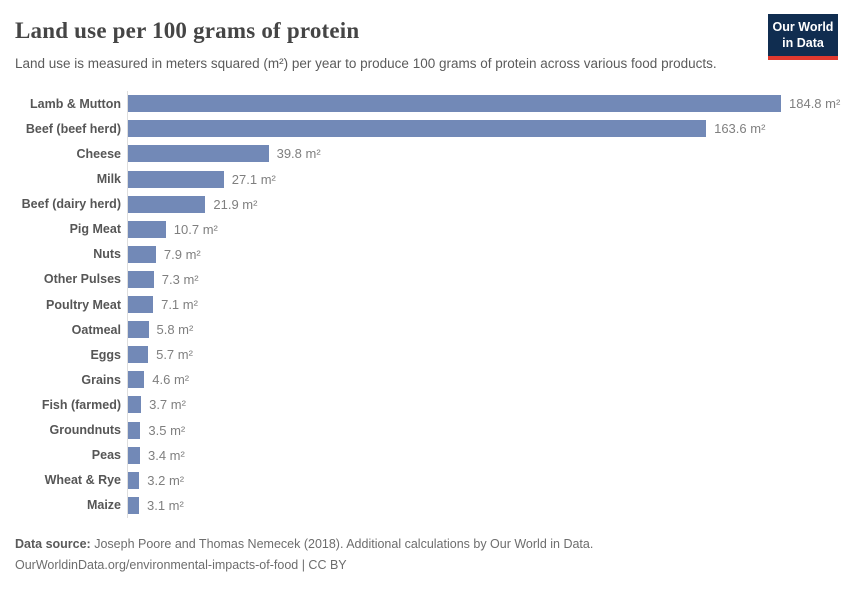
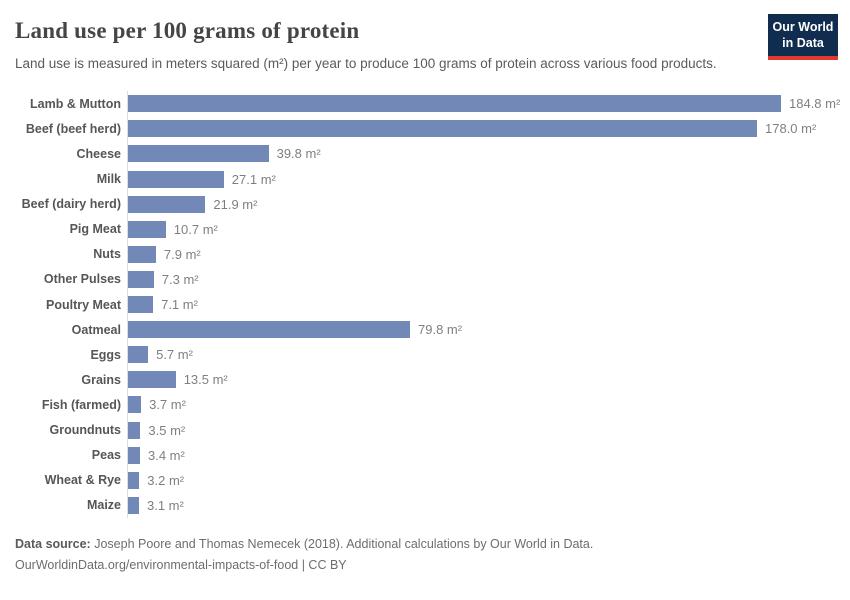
Beef (beef herd): 163.6 -> 178.0
Oatmeal: 5.8 -> 79.8
Grains: 4.6 -> 13.5
